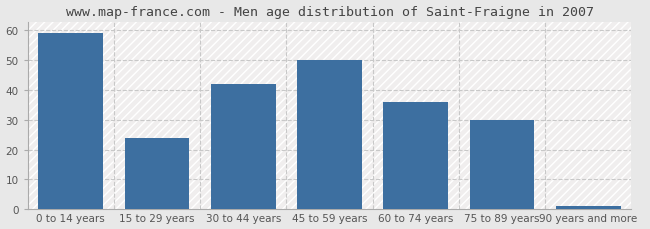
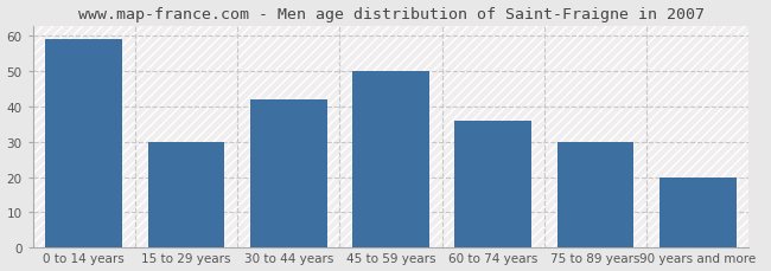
15 to 29 years: 24 -> 30
90 years and more: 1 -> 20
